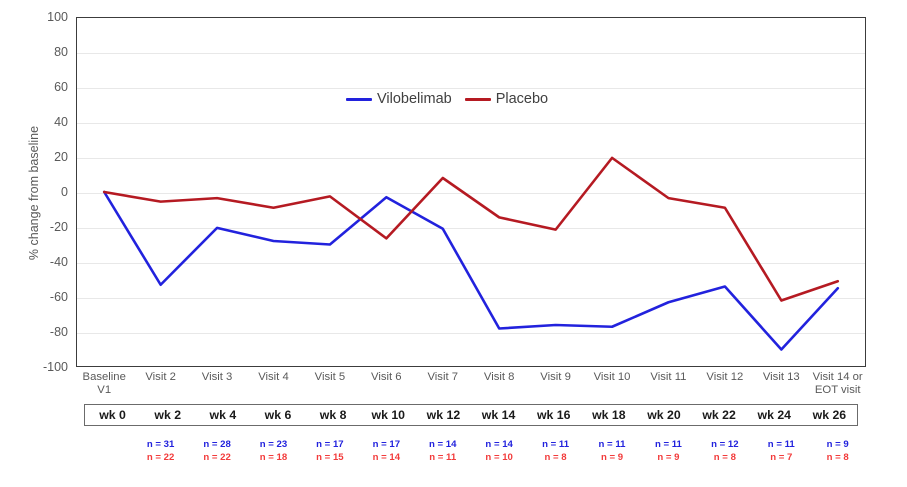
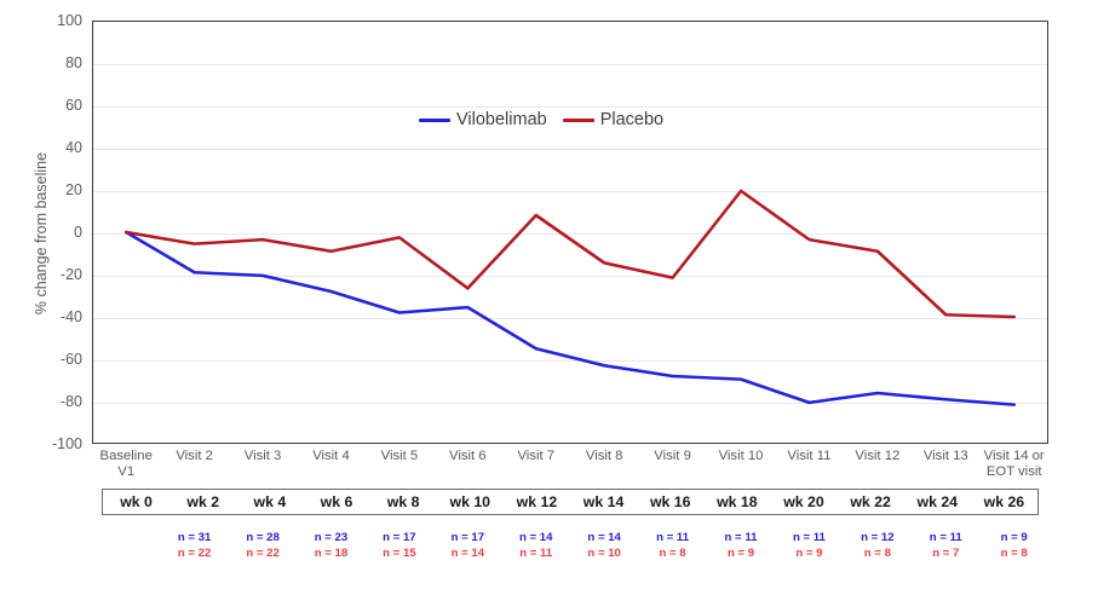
Vilobelimab/Visit 2: -53 -> -19
Vilobelimab/Visit 5: -30 -> -38
Vilobelimab/Visit 6: -3 -> -36
Vilobelimab/Visit 7: -21 -> -55
Vilobelimab/Visit 8: -78 -> -63
Vilobelimab/Visit 9: -76 -> -68
Vilobelimab/Visit 10: -77 -> -70
Vilobelimab/Visit 11: -63 -> -80
Vilobelimab/Visit 12: -54 -> -76
Vilobelimab/Visit 13: -90 -> -79
Placebo/Visit 13: -62 -> -39
Vilobelimab/Visit 14 or EOT visit: -55 -> -82
Placebo/Visit 14 or EOT visit: -51 -> -40
